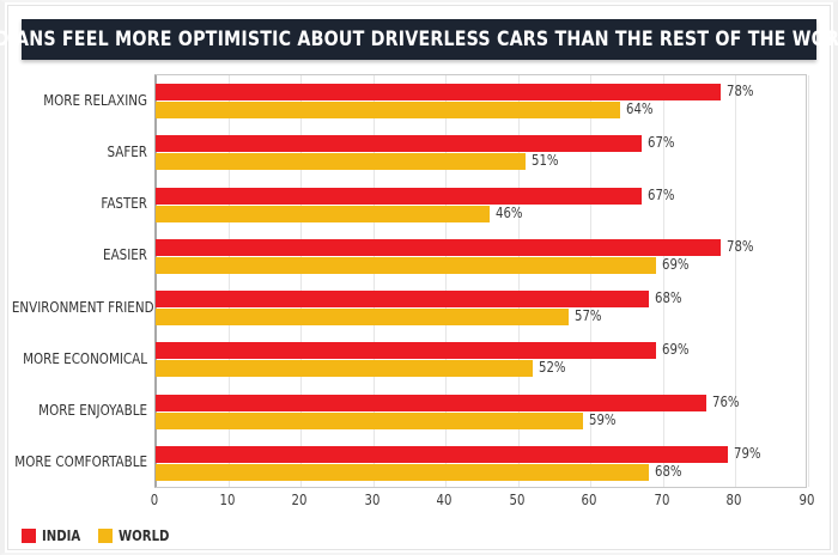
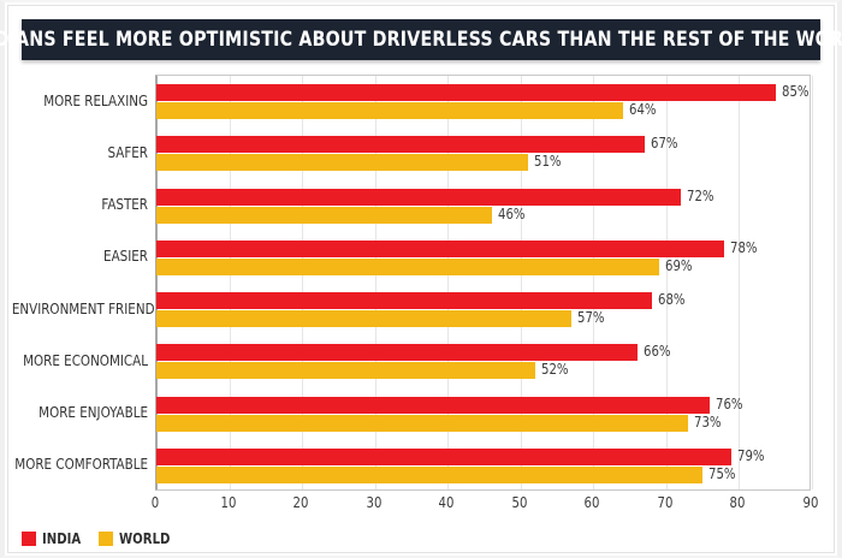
INDIA/MORE RELAXING: 78% -> 85%
INDIA/FASTER: 67% -> 72%
INDIA/MORE ECONOMICAL: 69% -> 66%
WORLD/MORE ENJOYABLE: 59% -> 73%
WORLD/MORE COMFORTABLE: 68% -> 75%
